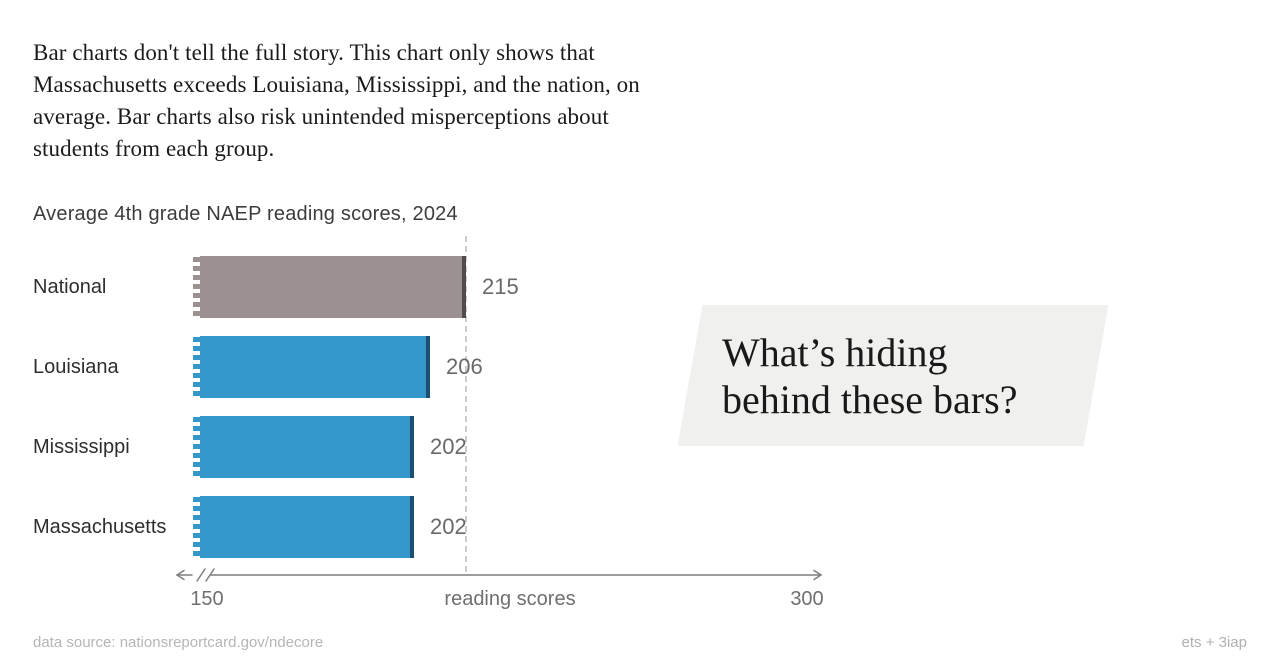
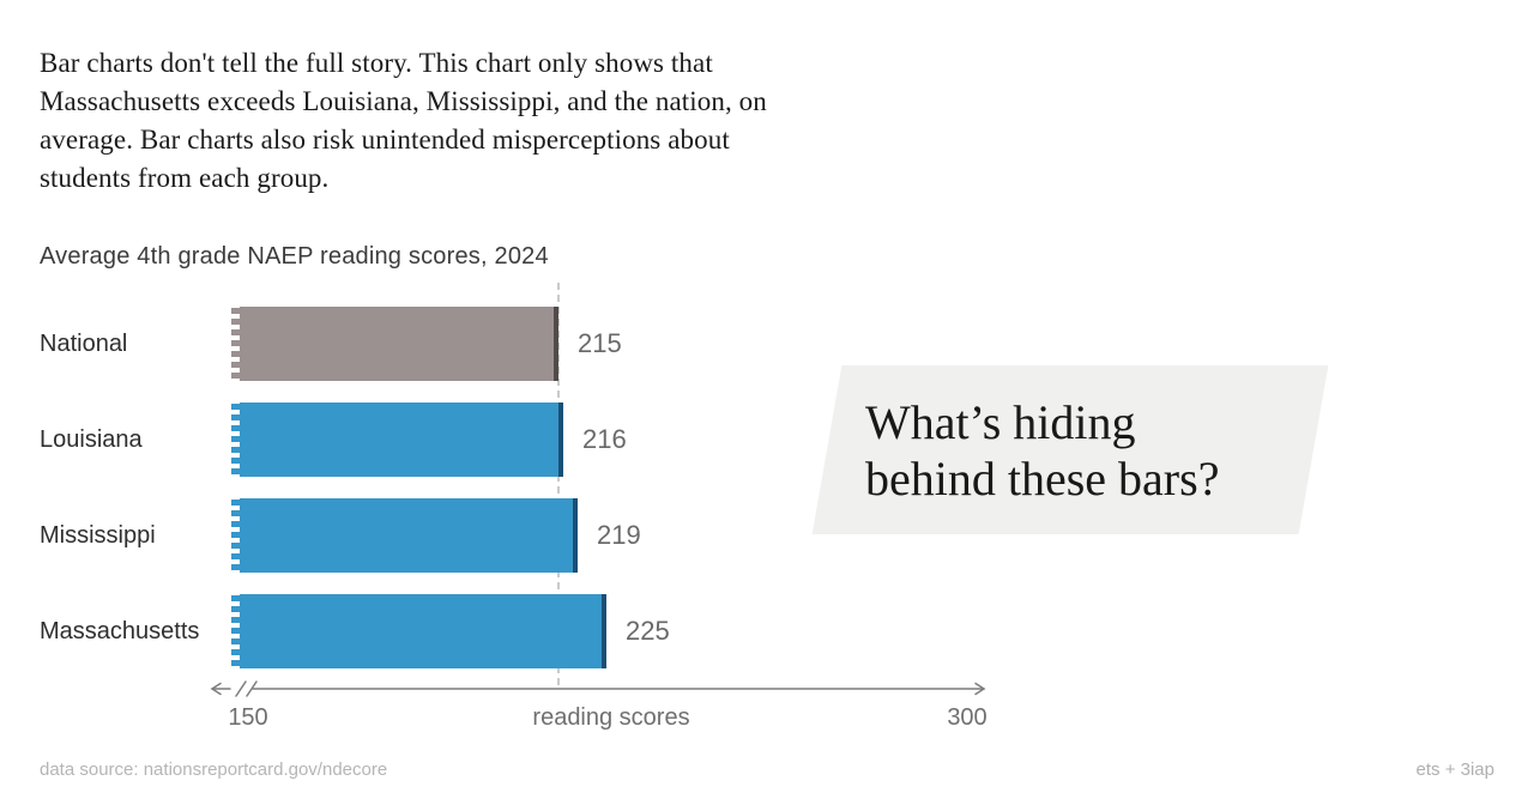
Louisiana: 206 -> 216
Mississippi: 202 -> 219
Massachusetts: 202 -> 225
